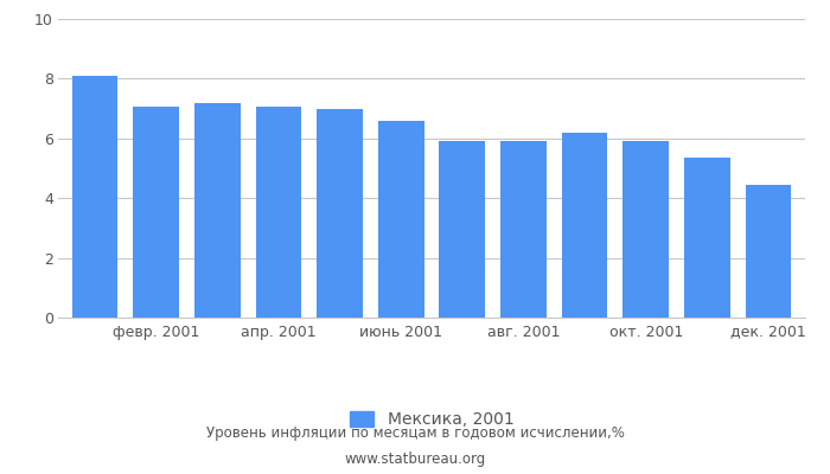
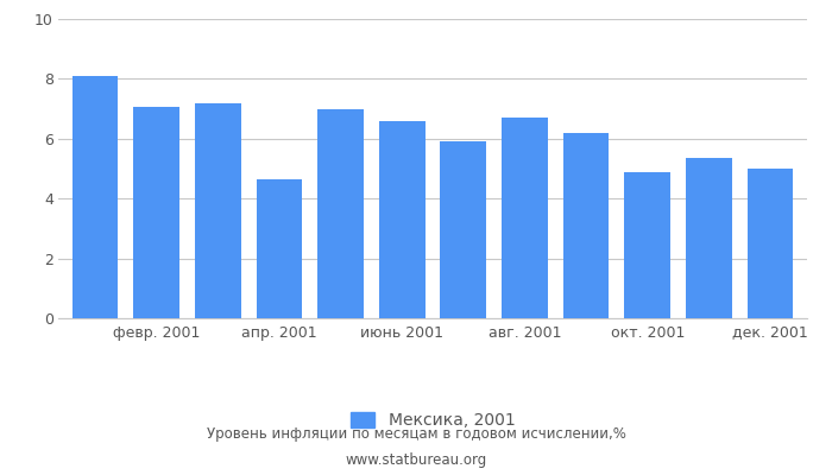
апр. 2001: 7.07 -> 4.65
авг. 2001: 5.93 -> 6.70
окт. 2001: 5.90 -> 4.90
дек. 2001: 4.43 -> 5.00
